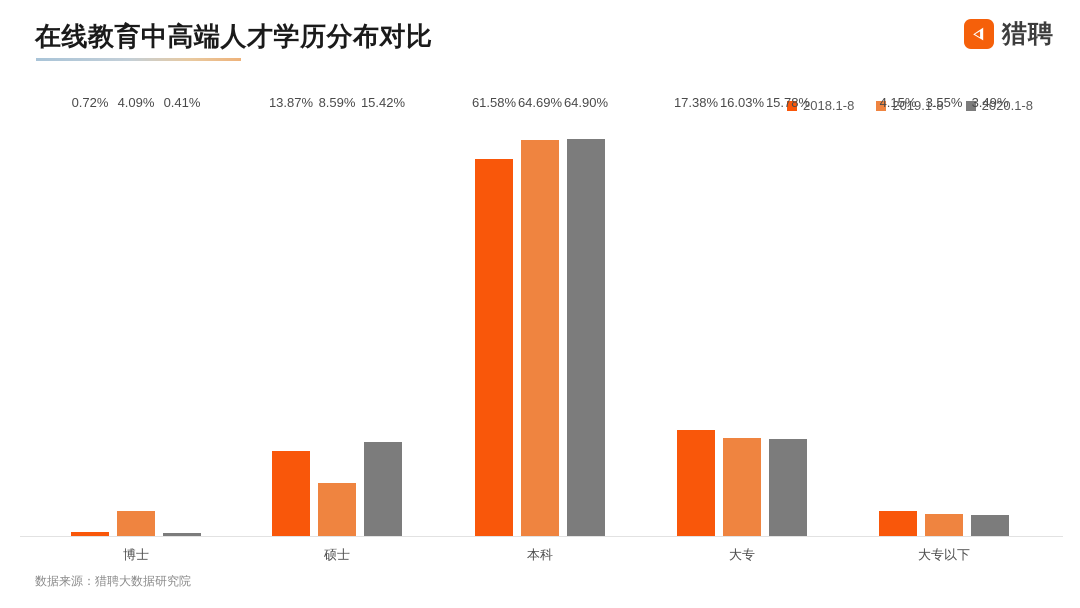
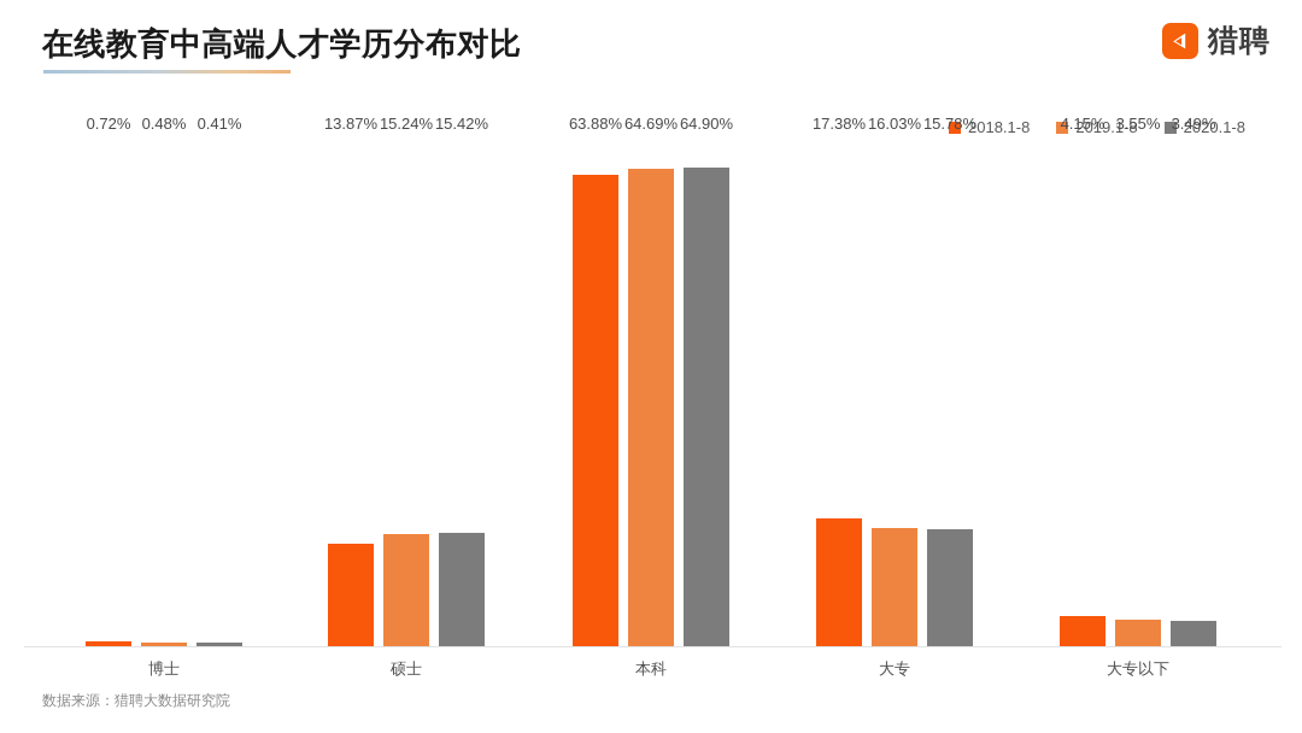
2019.1-8/博士: 4.09% -> 0.48%
2019.1-8/硕士: 8.59% -> 15.24%
2018.1-8/本科: 61.58% -> 63.88%
